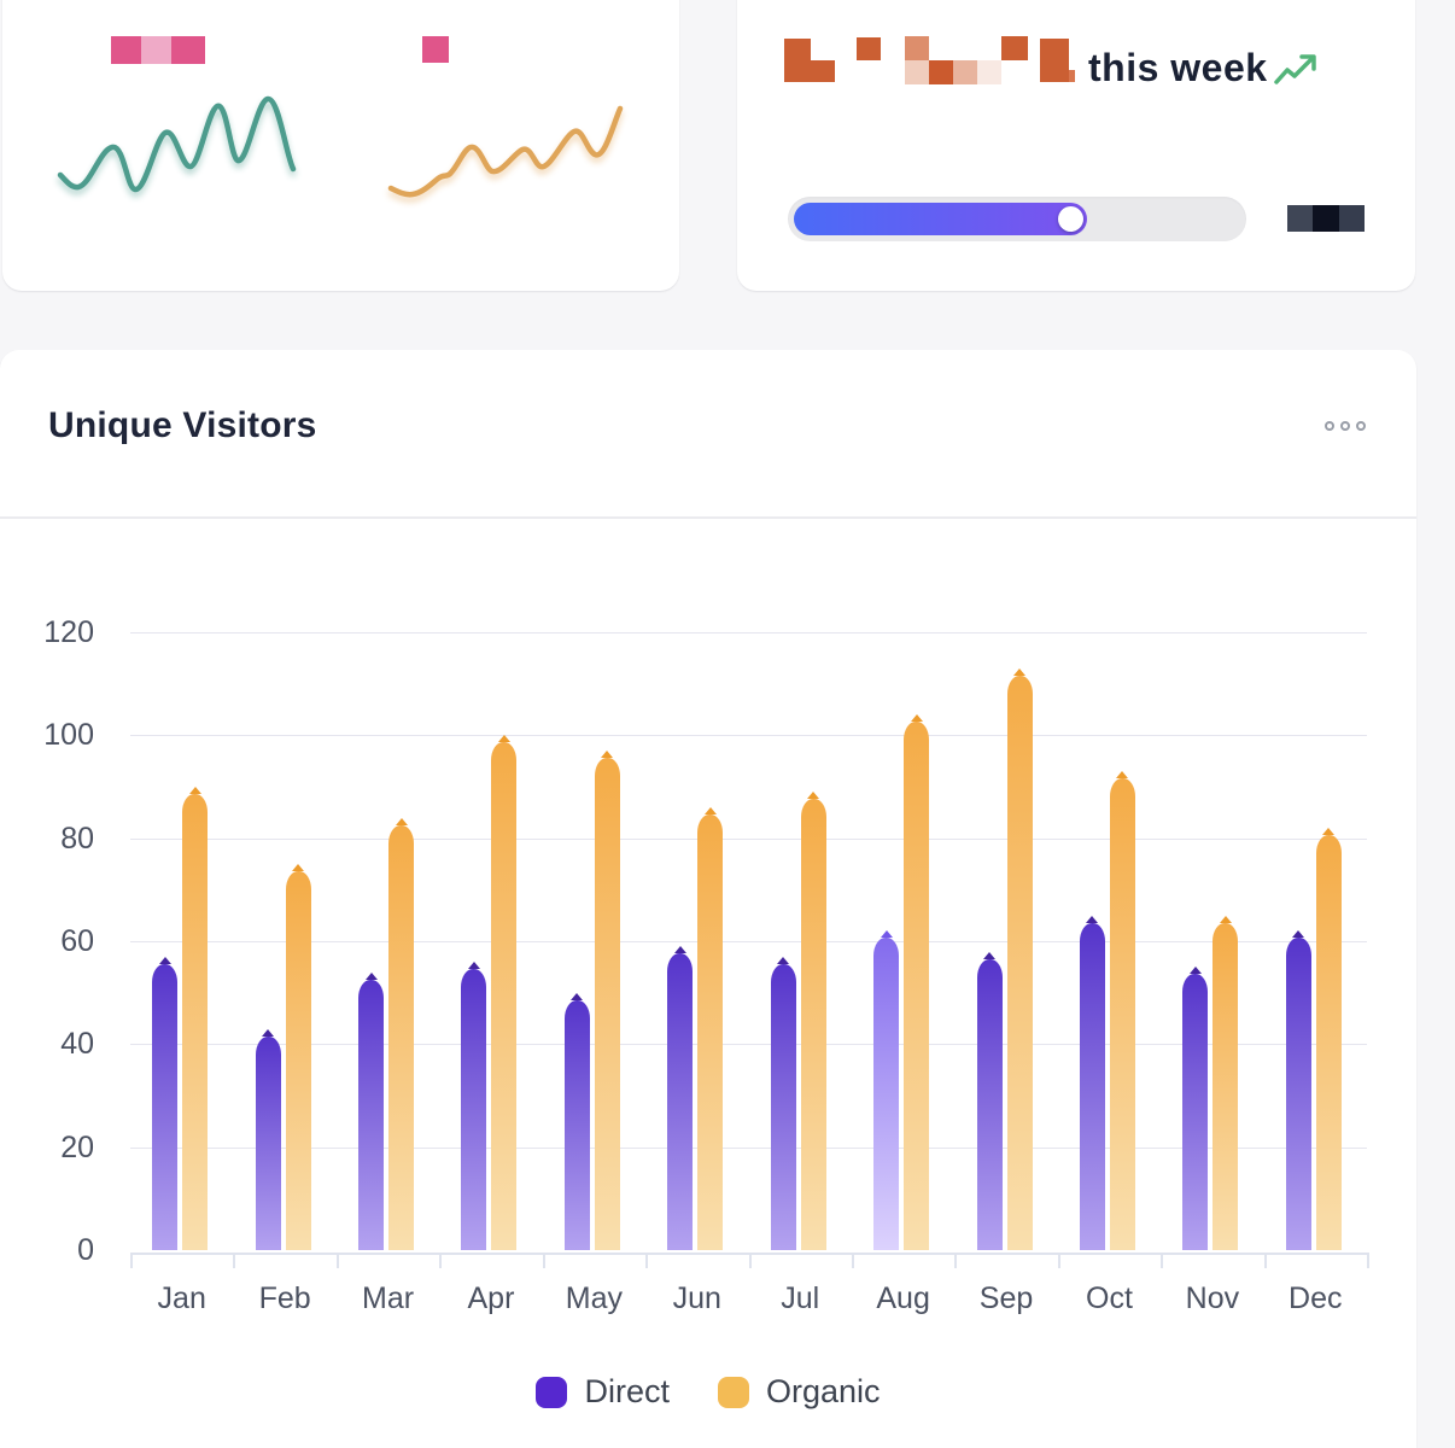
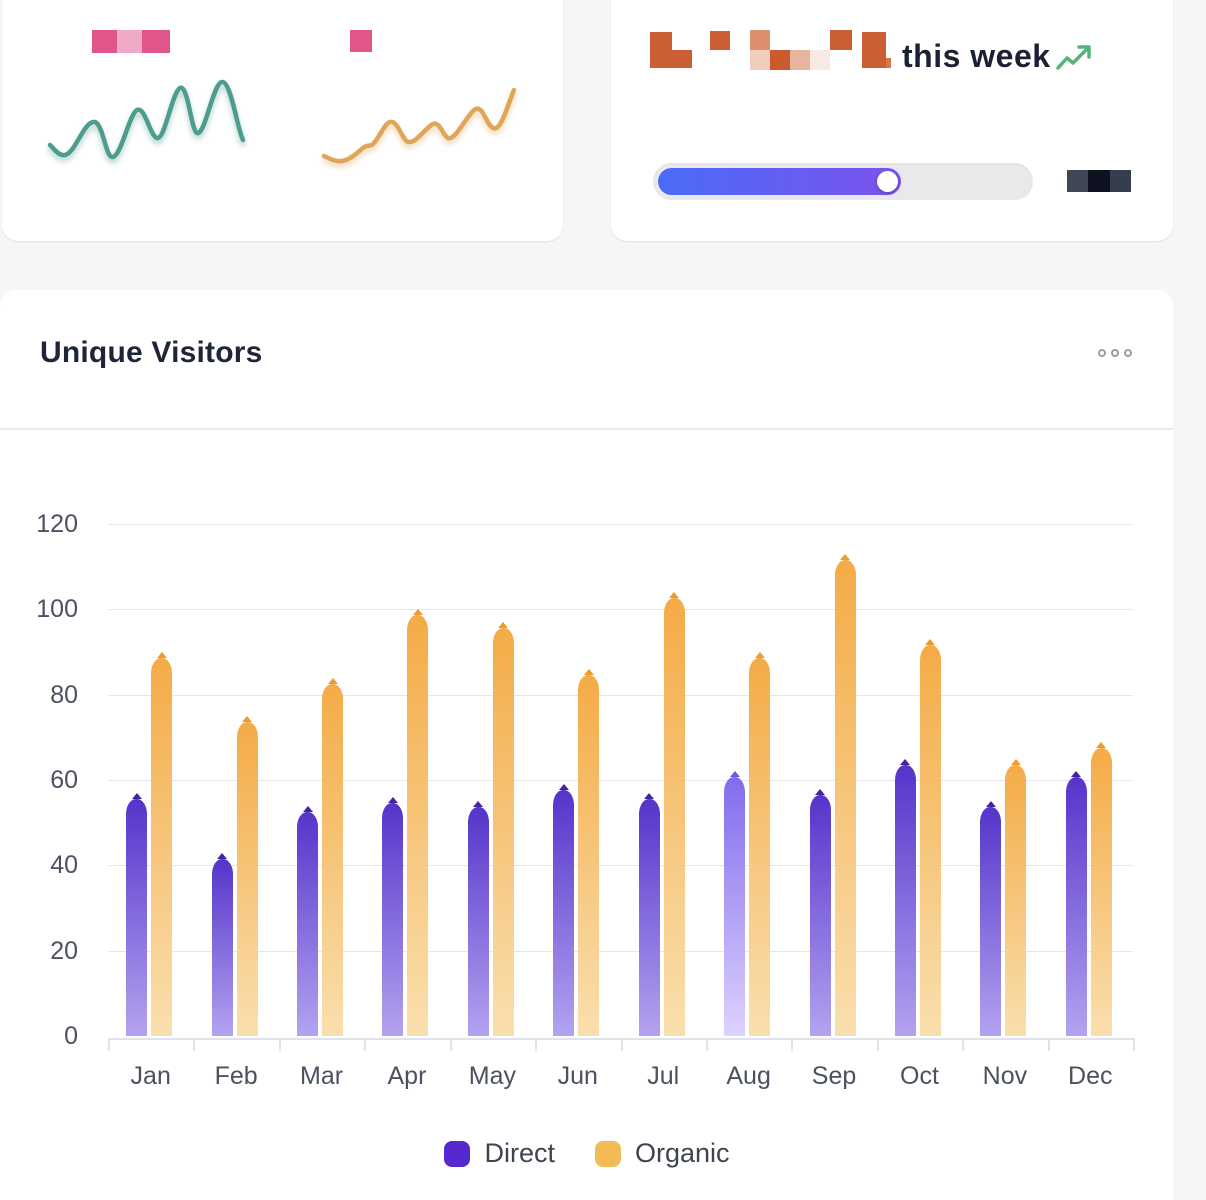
Direct/May: 50 -> 55
Organic/Jul: 89 -> 104
Organic/Aug: 104 -> 90
Organic/Dec: 82 -> 69
